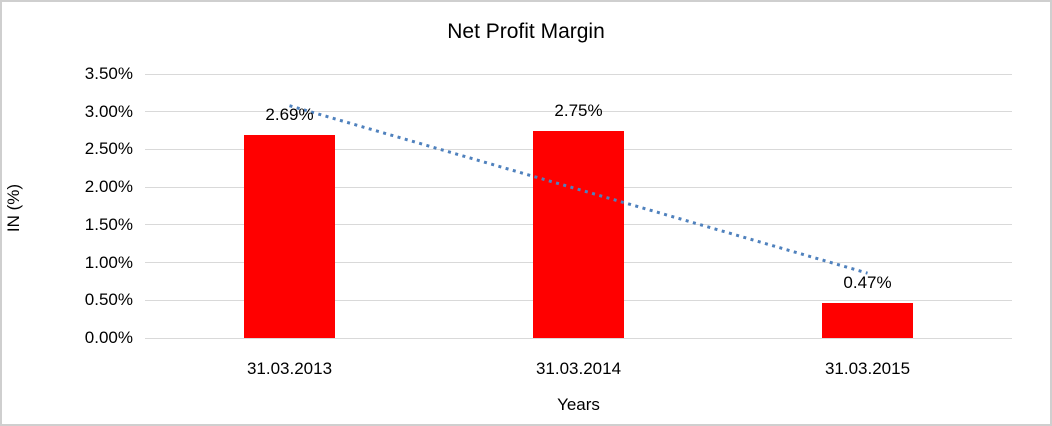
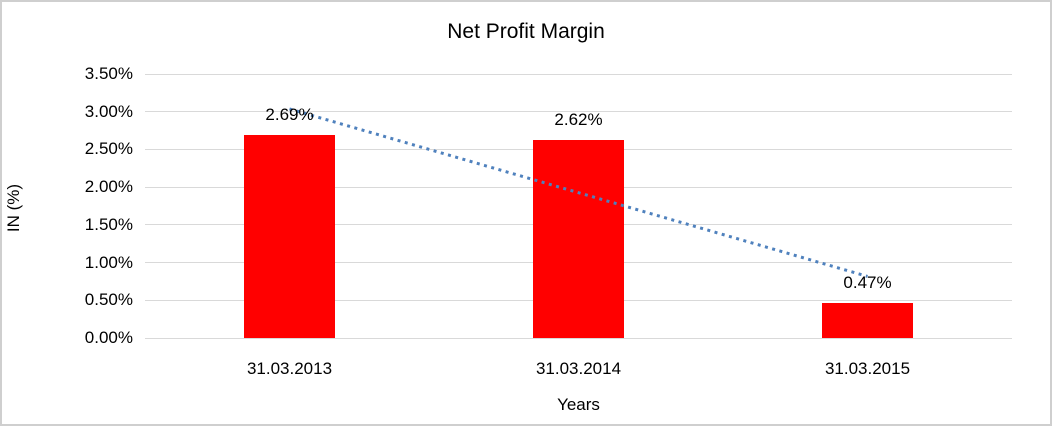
31.03.2014: 2.75% -> 2.62%
